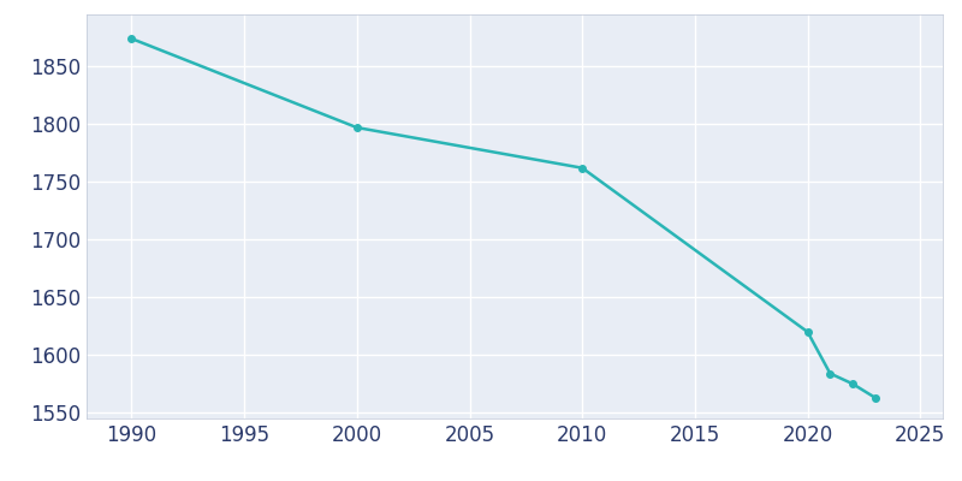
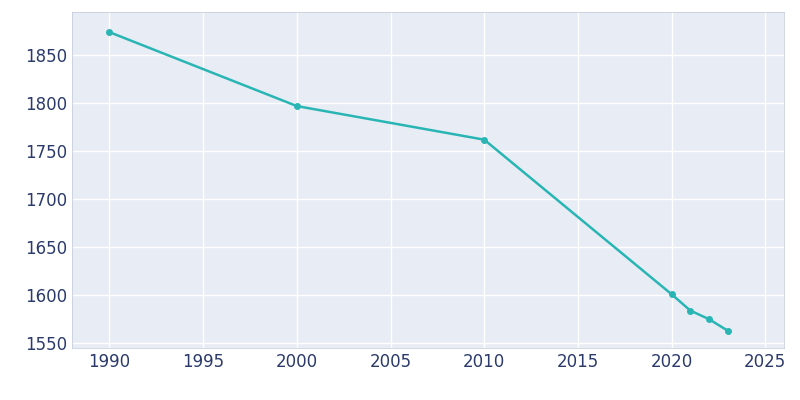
2020: 1620 -> 1601
